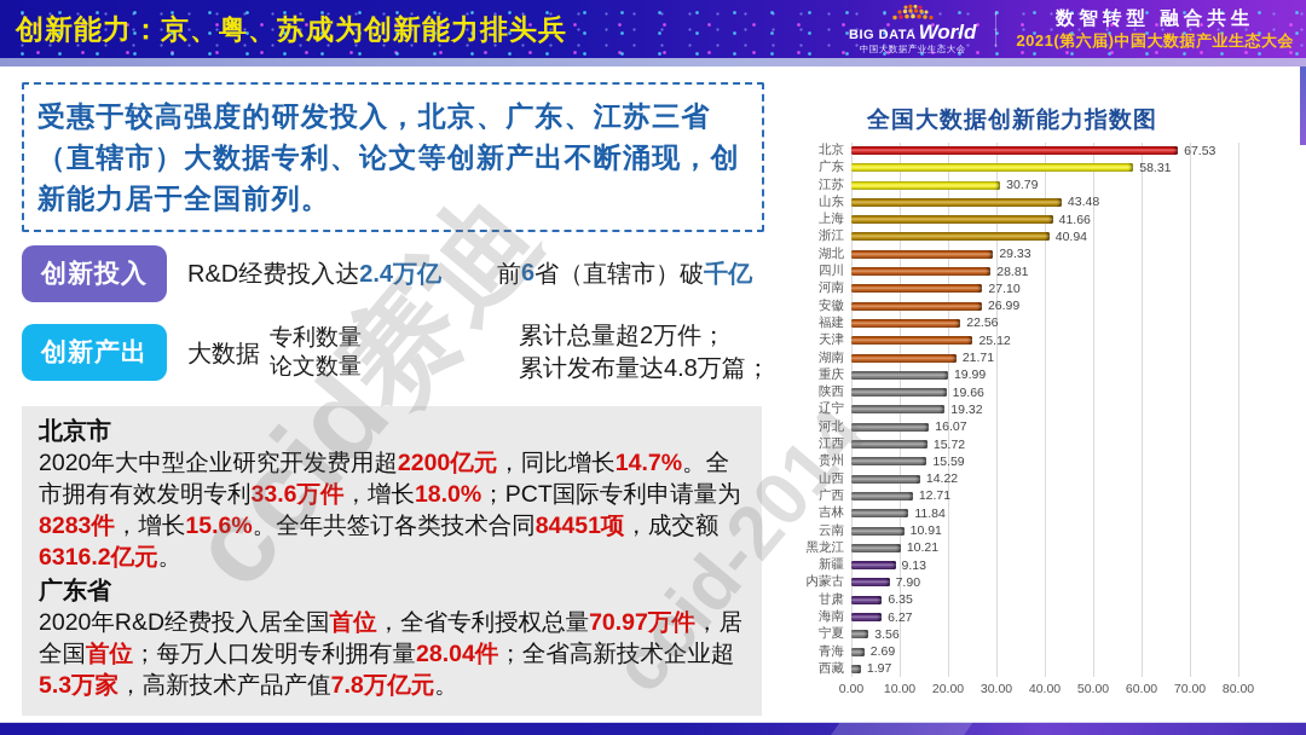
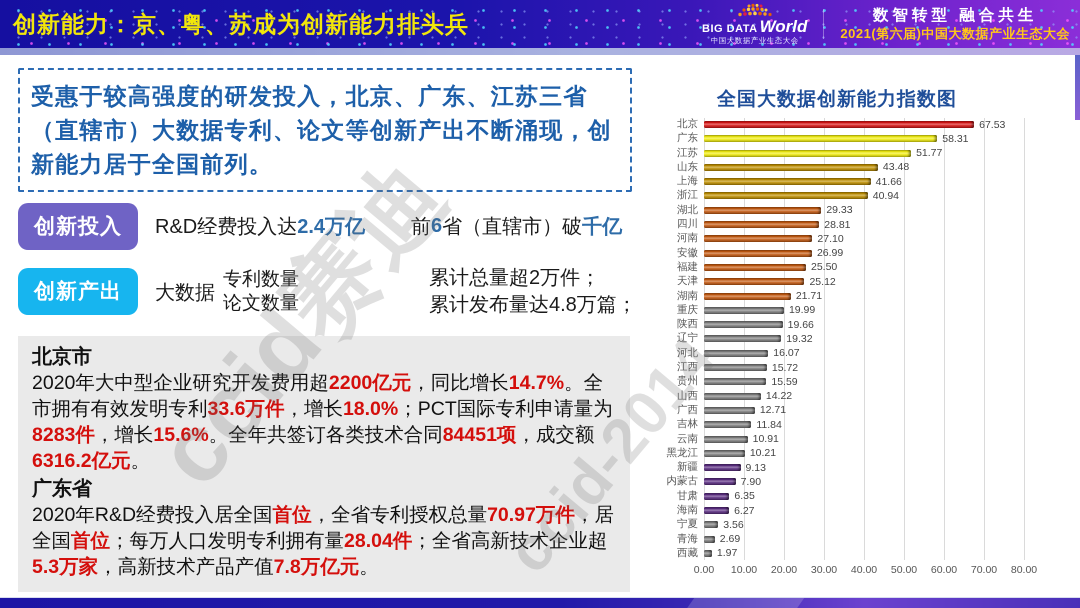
江苏: 30.79 -> 51.77
福建: 22.56 -> 25.50
